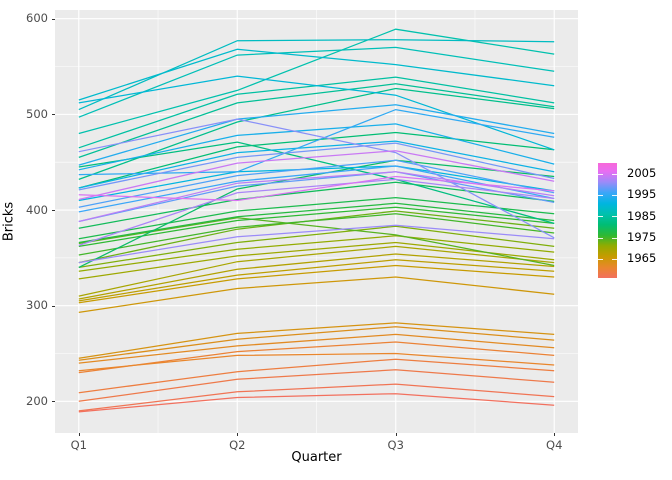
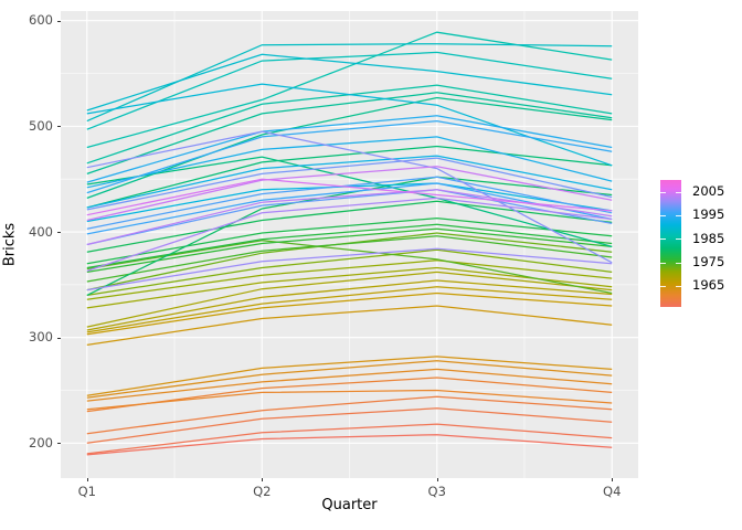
1995/Q2: 440 -> 490
2005/Q2: 410 -> 450
